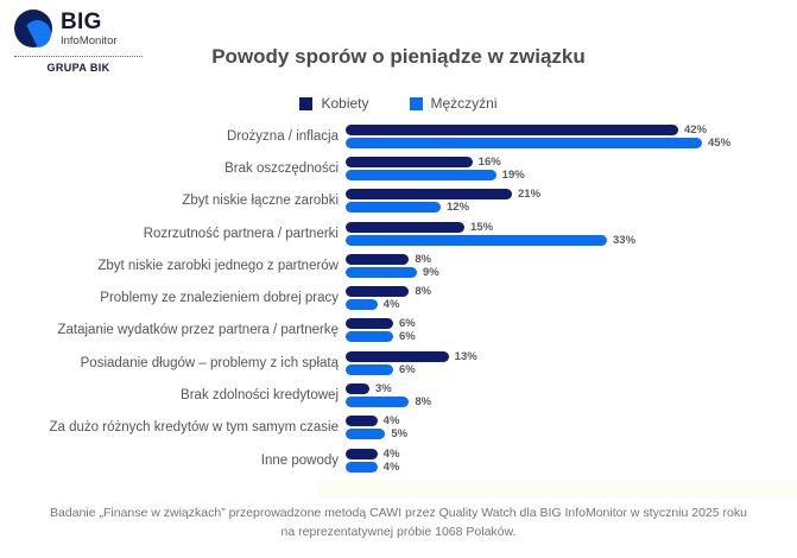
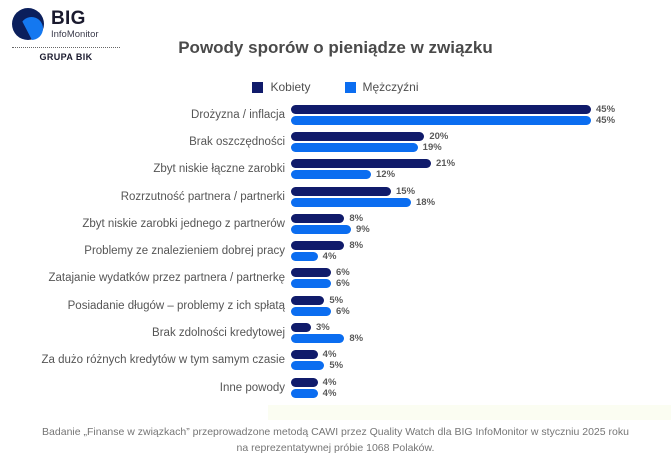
Kobiety/Drożyzna / inflacja: 42% -> 45%
Kobiety/Brak oszczędności: 16% -> 20%
Mężczyźni/Rozrzutność partnera / partnerki: 33% -> 18%
Kobiety/Posiadanie długów – problemy z ich spłatą: 13% -> 5%
